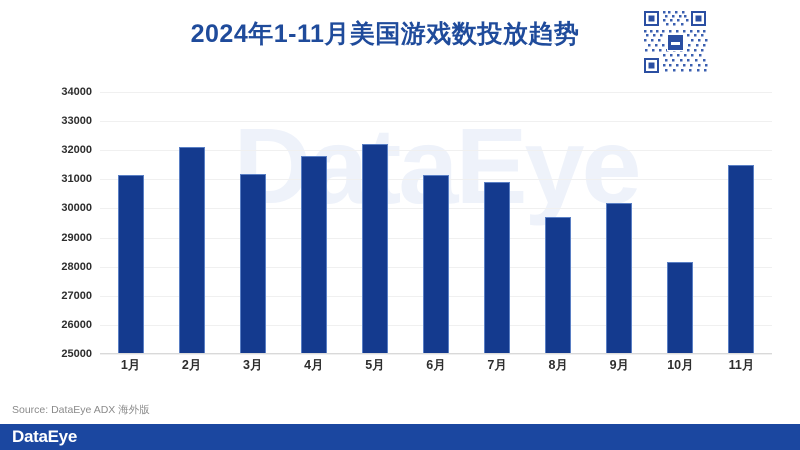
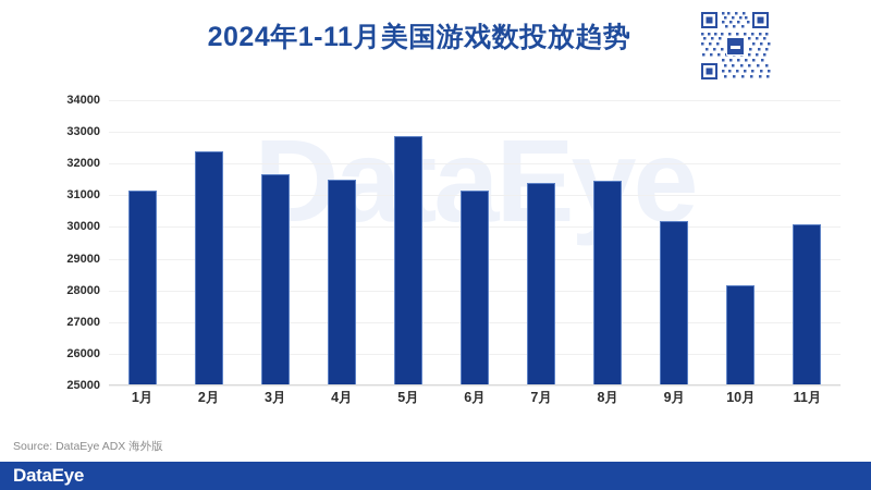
2月: 32100 -> 32400
3月: 31200 -> 31600
4月: 31800 -> 31500
5月: 32200 -> 32800
7月: 30900 -> 31400
8月: 29700 -> 31400
11月: 31500 -> 30100
